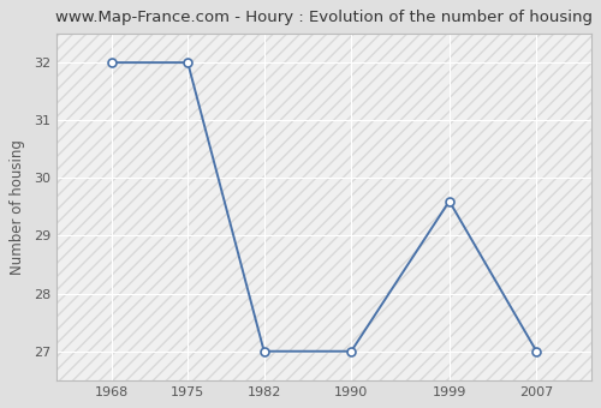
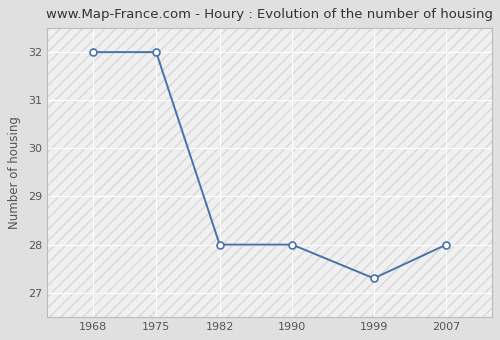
1982: 27.0 -> 28.0
1990: 27.0 -> 28.0
1999: 29.6 -> 27.3
2007: 27.0 -> 28.0
